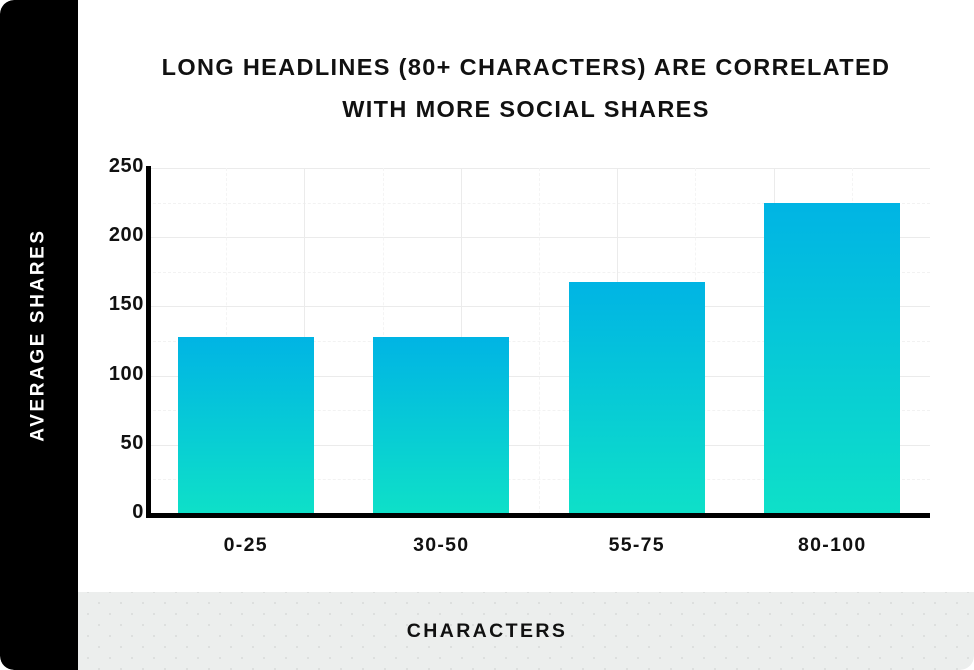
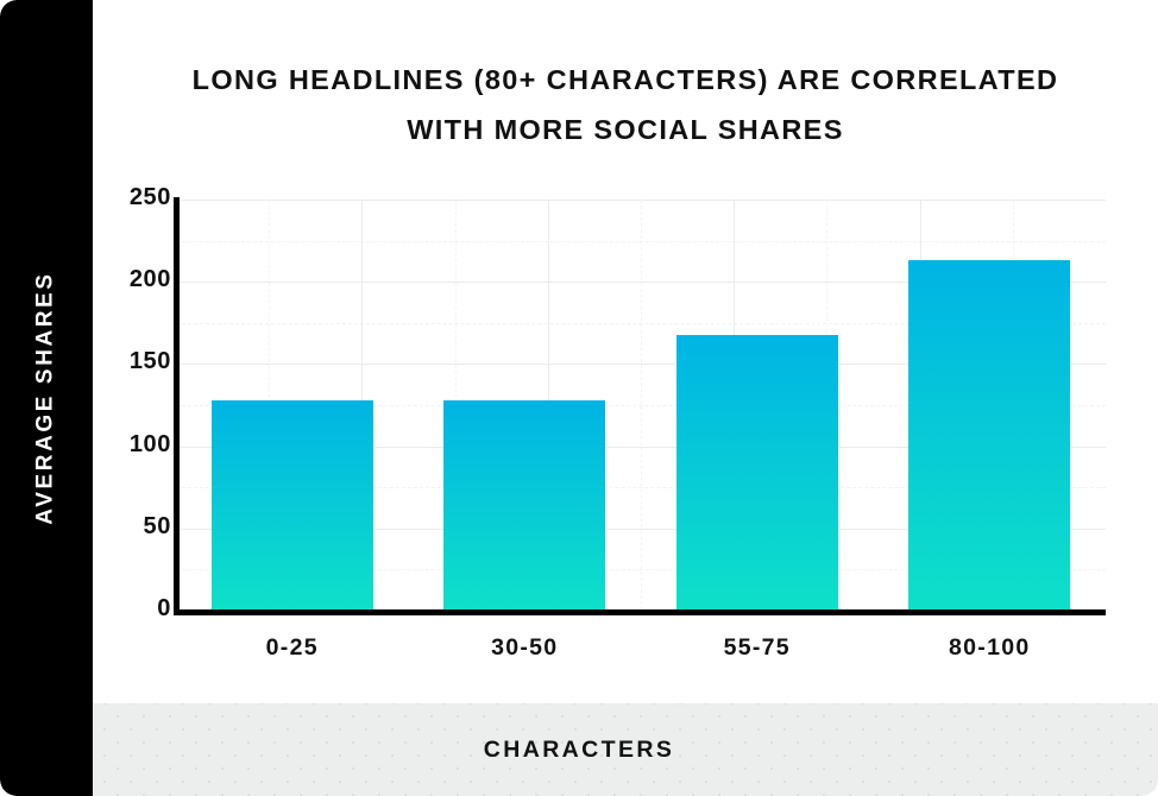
80-100: 225 -> 213
